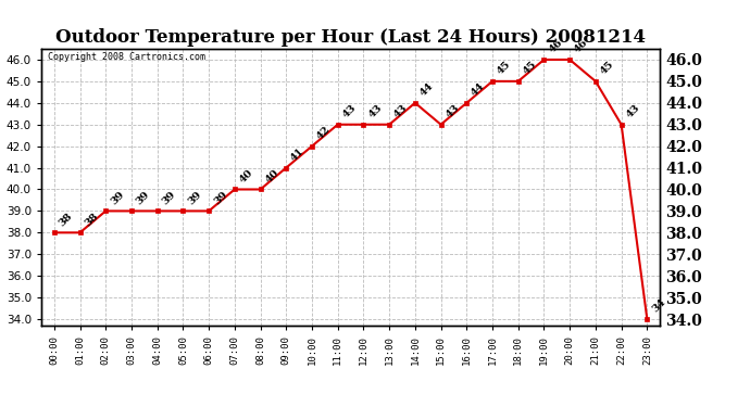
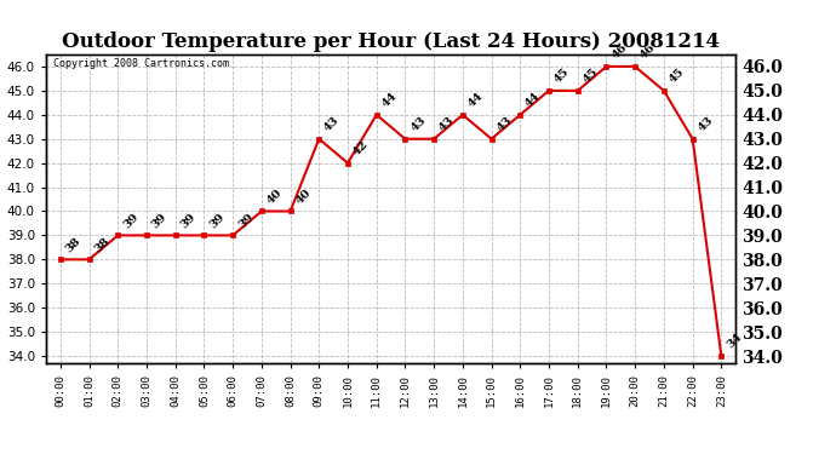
09:00: 41 -> 43
11:00: 43 -> 44
